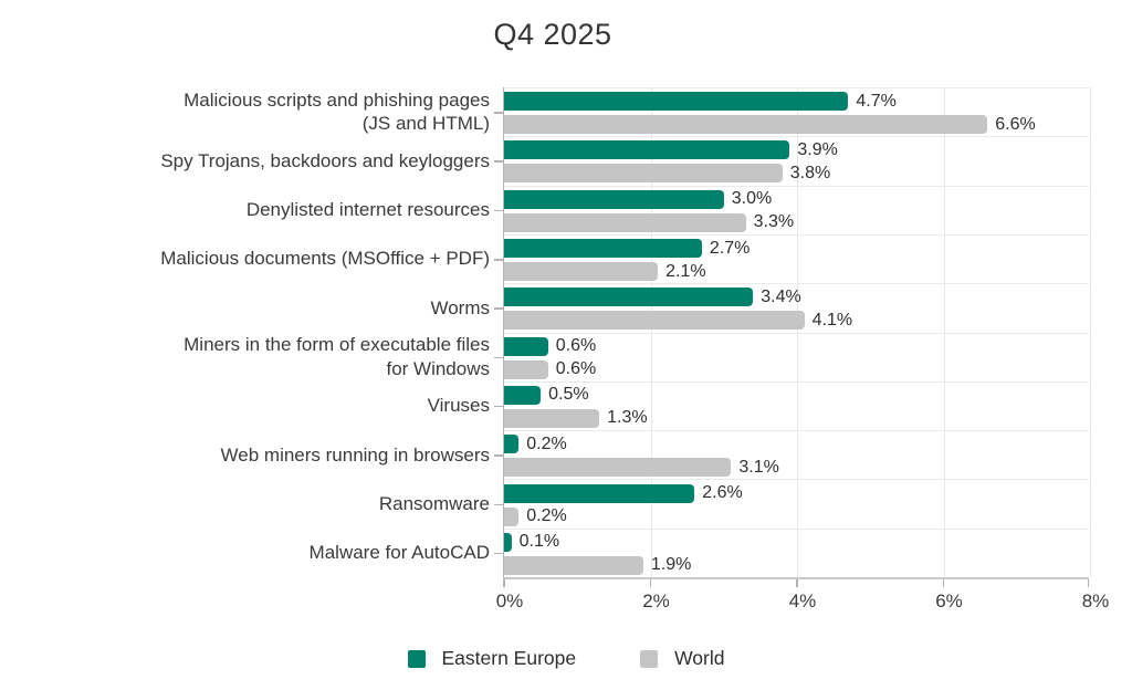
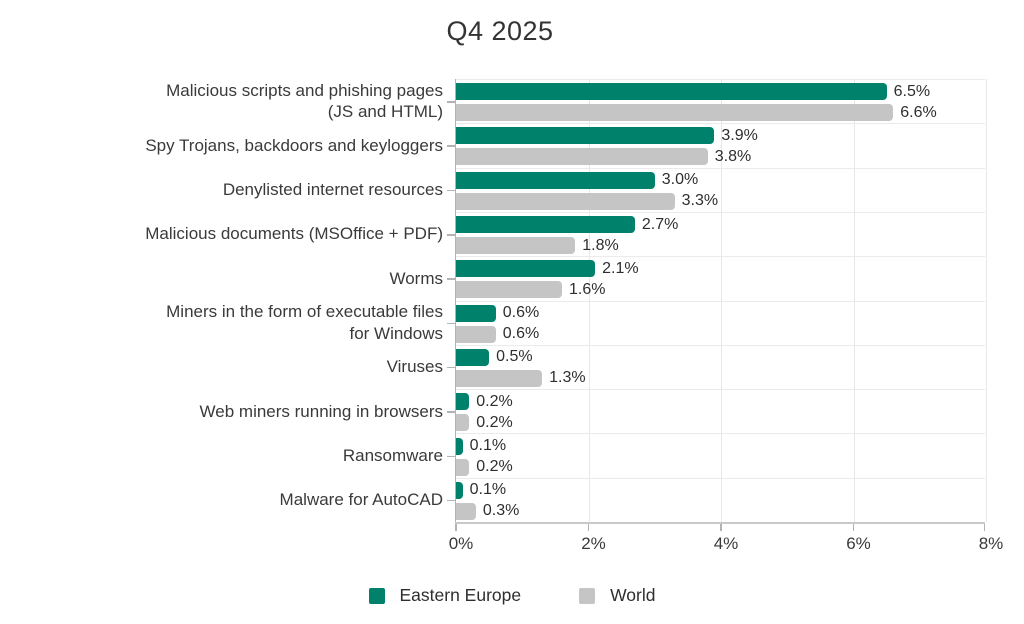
Eastern Europe/Malicious scripts and phishing pages (JS and HTML): 4.7% -> 6.5%
World/Malicious documents (MSOffice + PDF): 2.1% -> 1.8%
Eastern Europe/Worms: 3.4% -> 2.1%
World/Worms: 4.1% -> 1.6%
World/Web miners running in browsers: 3.1% -> 0.2%
Eastern Europe/Ransomware: 2.6% -> 0.1%
World/Malware for AutoCAD: 1.9% -> 0.3%
